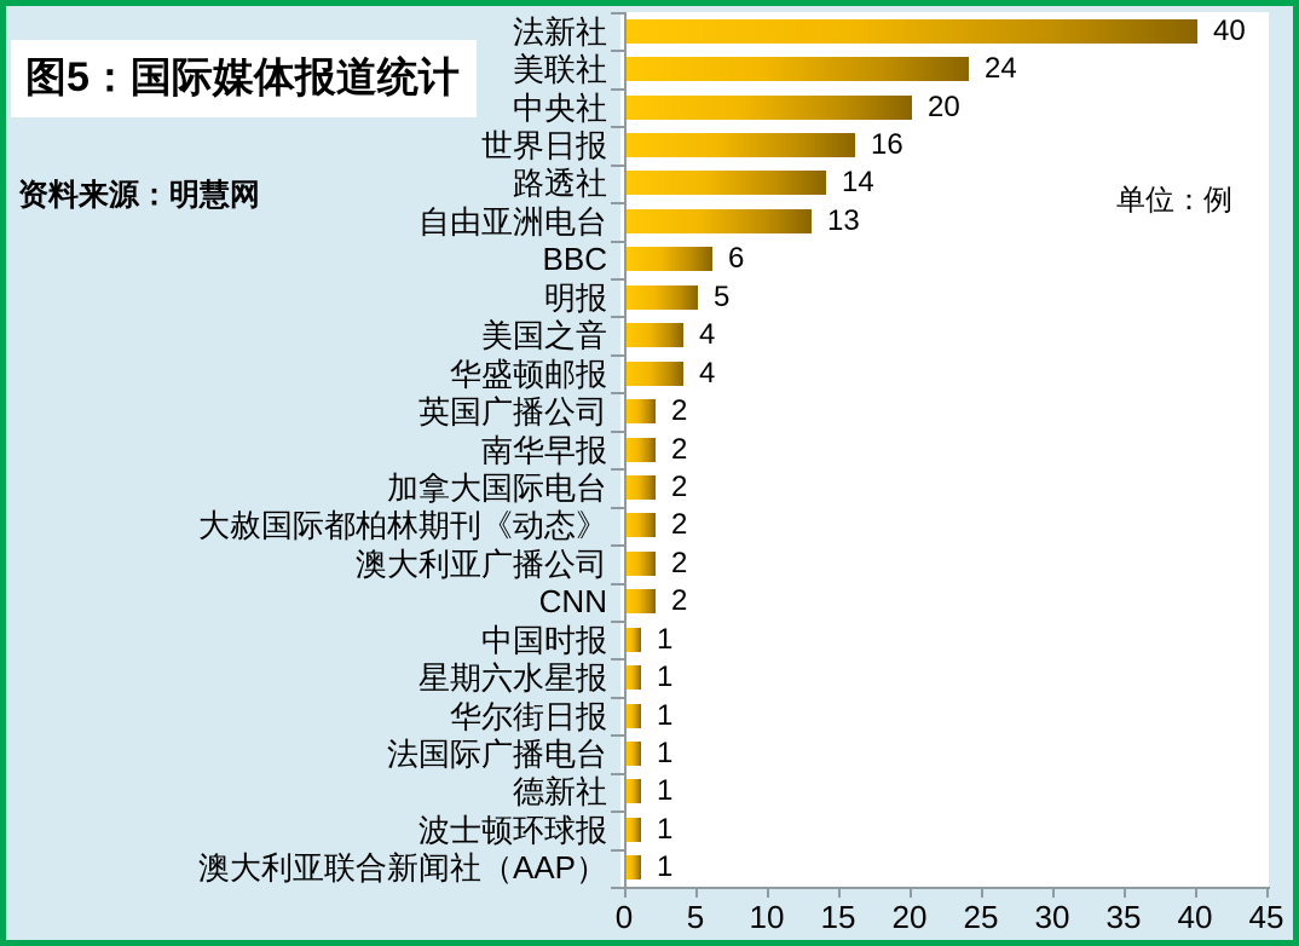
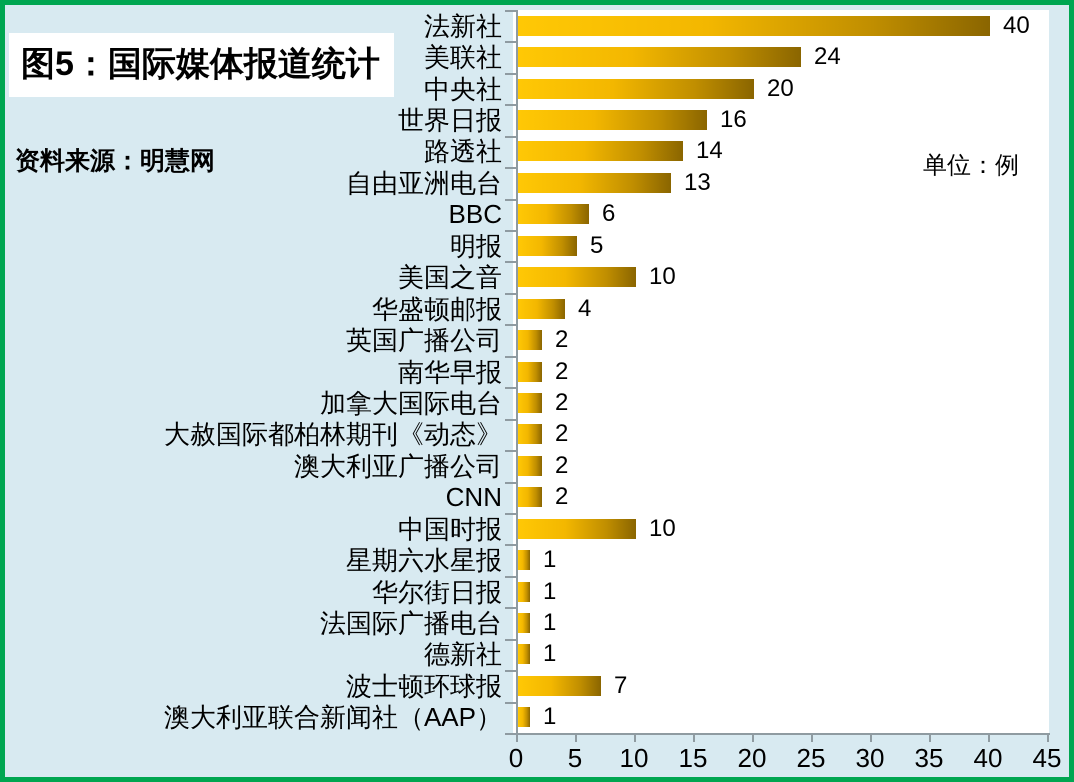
美国之音: 4 -> 10
中国时报: 1 -> 10
波士顿环球报: 1 -> 7
